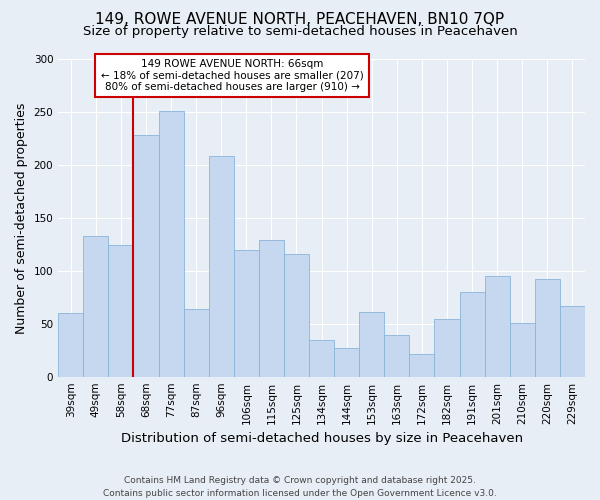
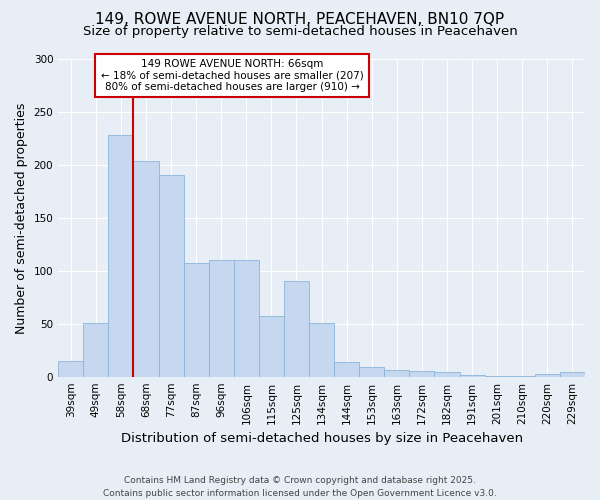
39sqm: 60 -> 15
49sqm: 133 -> 51
58sqm: 124 -> 228
68sqm: 228 -> 204
77sqm: 251 -> 190
87sqm: 64 -> 107
96sqm: 208 -> 110
106sqm: 120 -> 110
115sqm: 129 -> 57
125sqm: 116 -> 90
134sqm: 35 -> 51
144sqm: 27 -> 14
153sqm: 61 -> 9
163sqm: 39 -> 6
172sqm: 21 -> 5
182sqm: 54 -> 4
191sqm: 80 -> 2
201sqm: 95 -> 1
210sqm: 51 -> 1
220sqm: 92 -> 3
229sqm: 67 -> 4
